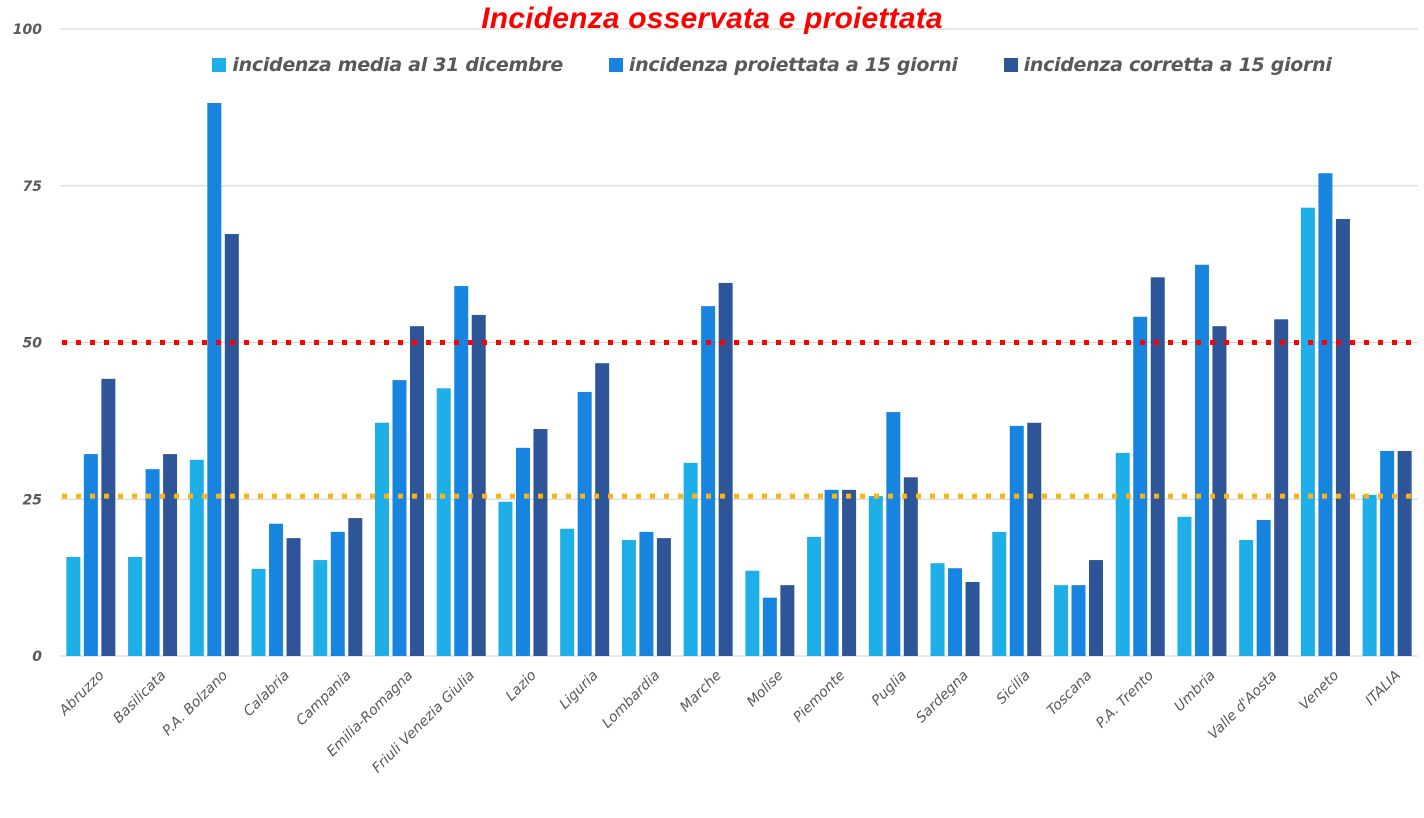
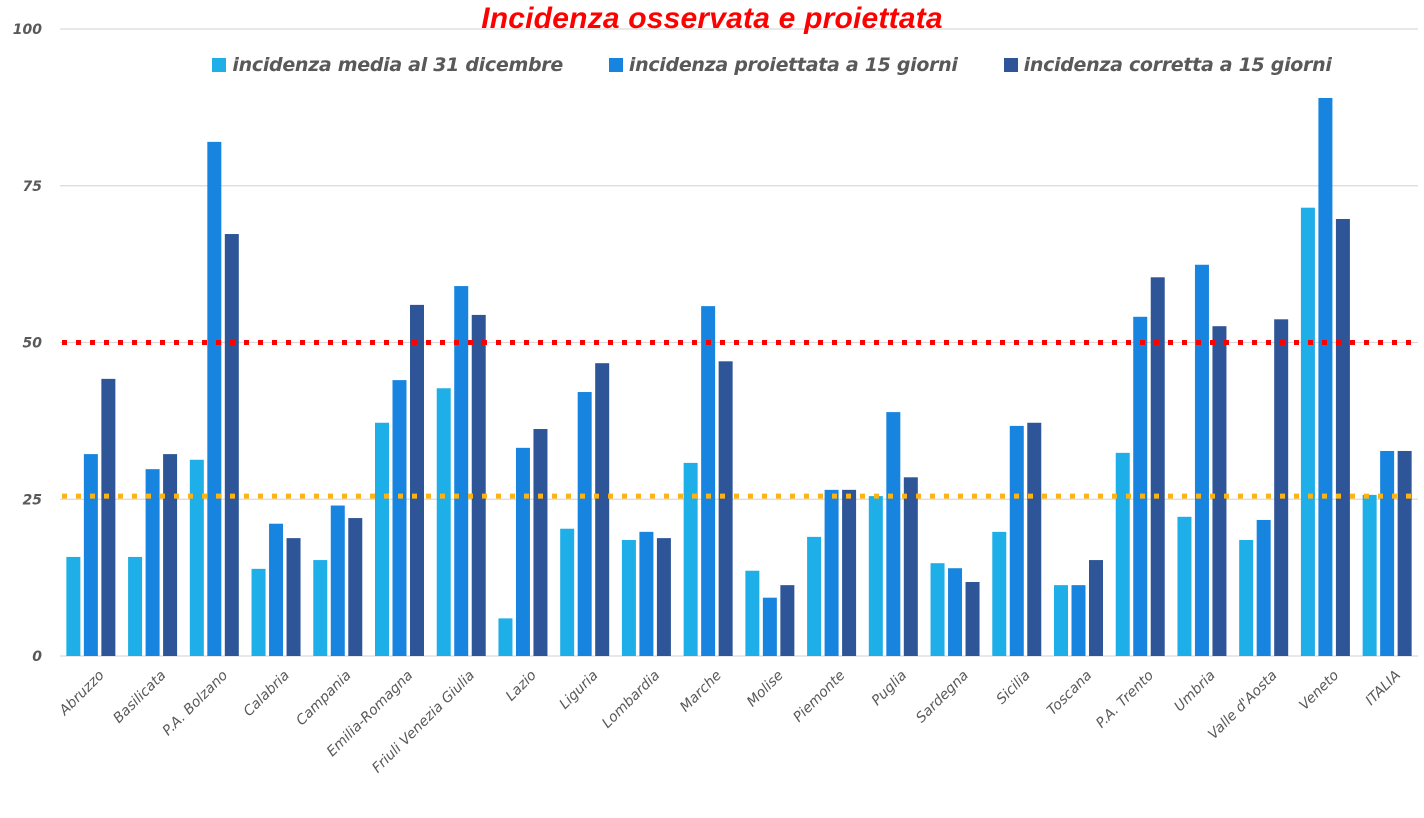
incidenza proiettata a 15 giorni/P.A. Bolzano: 88 -> 82
incidenza proiettata a 15 giorni/Campania: 20 -> 24
incidenza corretta a 15 giorni/Emilia-Romagna: 53 -> 56
incidenza media al 31 dicembre/Lazio: 25 -> 6
incidenza corretta a 15 giorni/Marche: 60 -> 47
incidenza proiettata a 15 giorni/Veneto: 77 -> 89
